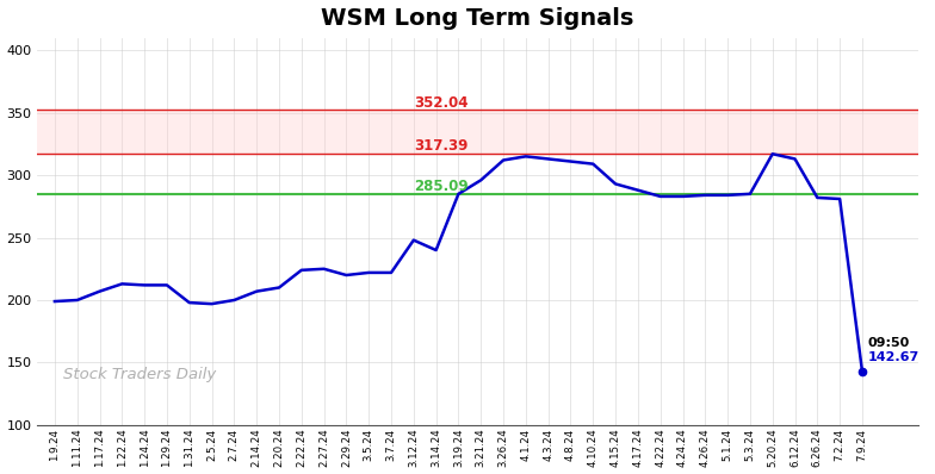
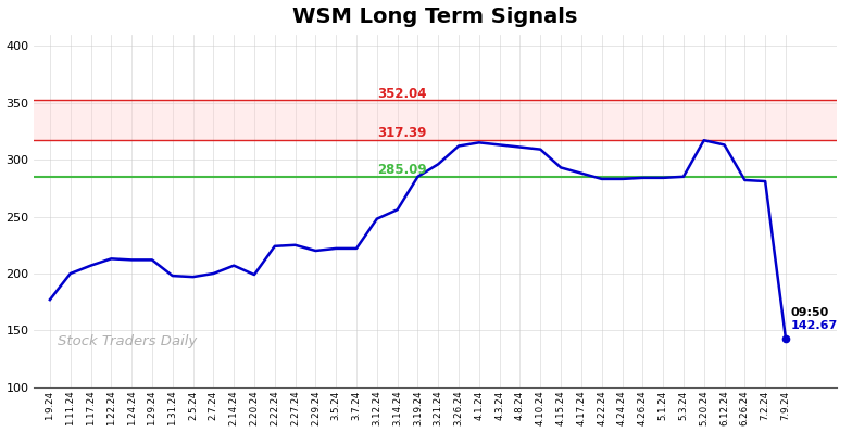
1.9.24: 199 -> 177
2.20.24: 210 -> 199
3.14.24: 240 -> 256
